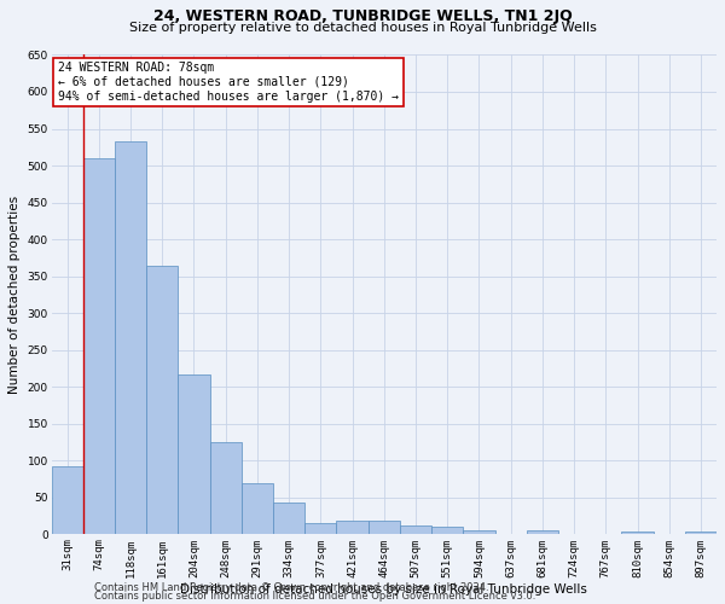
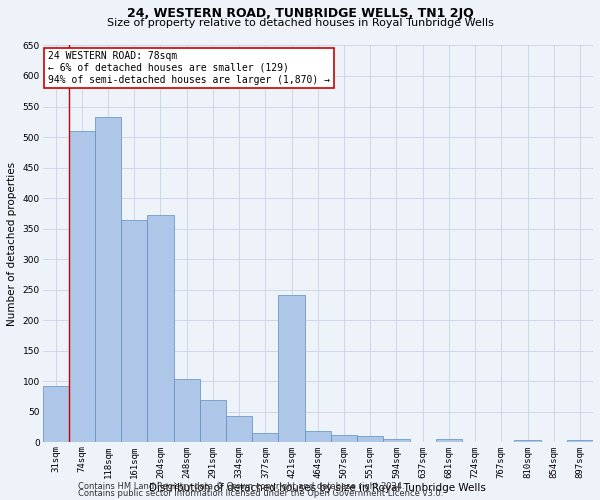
204sqm: 217 -> 372
248sqm: 126 -> 104
421sqm: 19 -> 242
